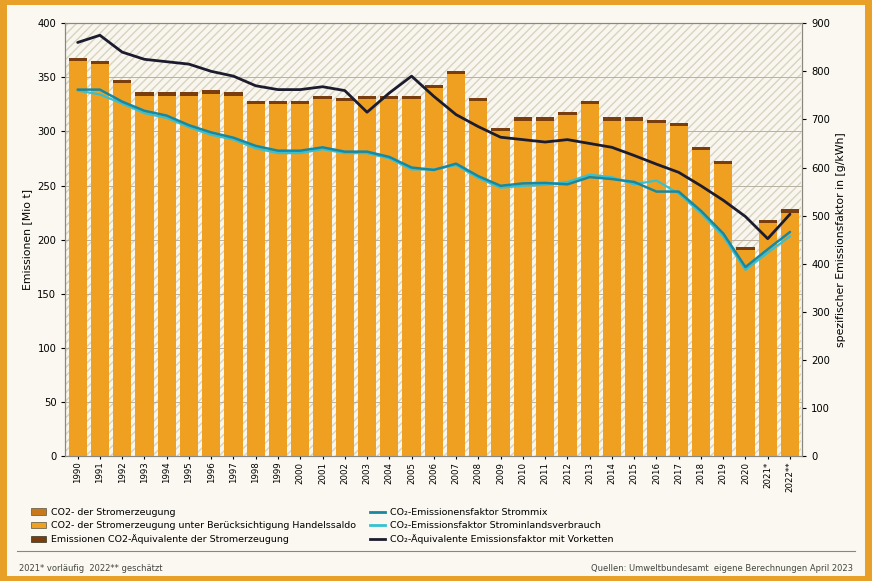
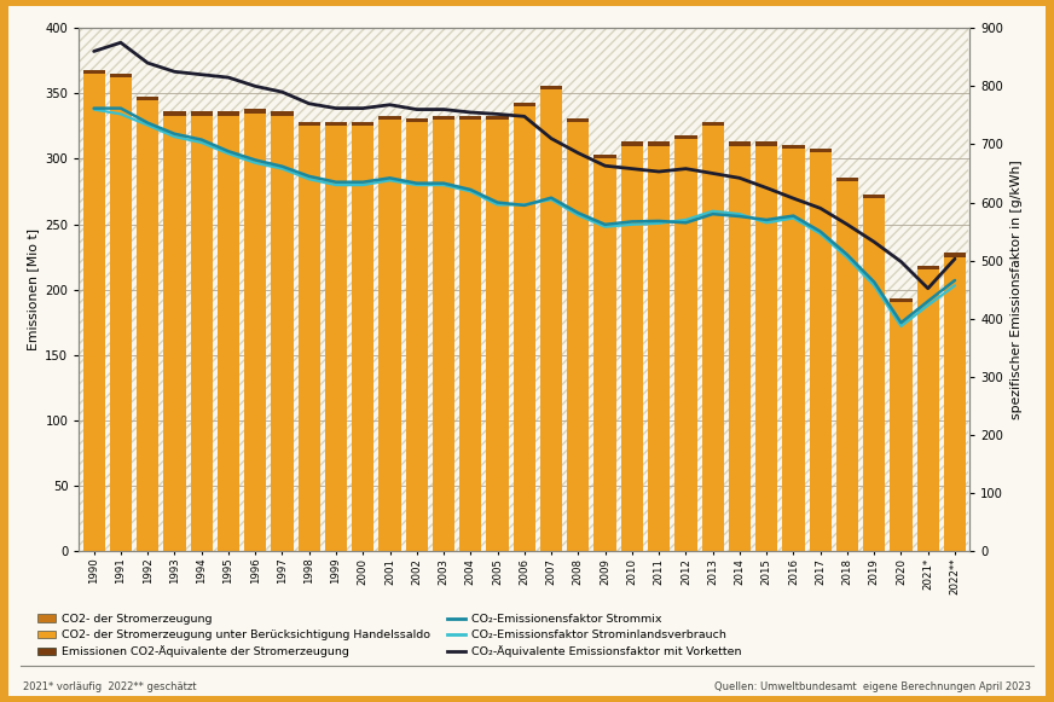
CO₂-Äquivalente Emissionsfaktor mit Vorketten/2003: 715 -> 760
CO₂-Äquivalente Emissionsfaktor mit Vorketten/2005: 790 -> 752
CO₂-Emissionensfaktor Strommix/2016: 550 -> 577
